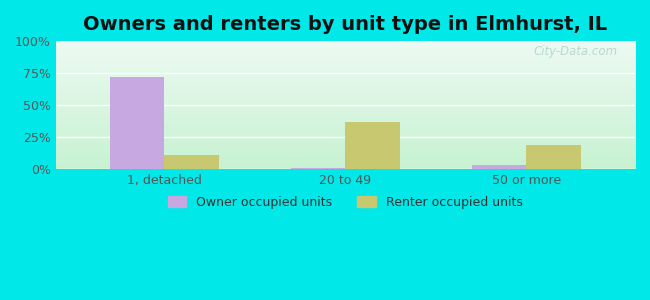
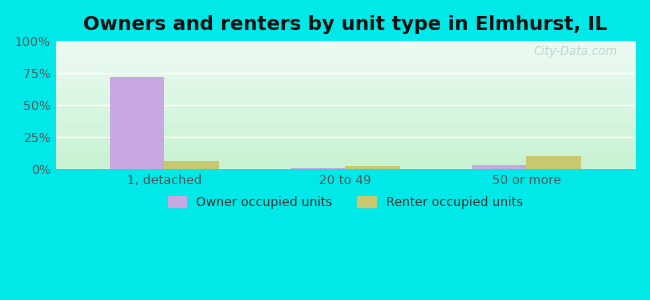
Renter occupied units/1, detached: 11% -> 6%
Renter occupied units/20 to 49: 37% -> 2%
Renter occupied units/50 or more: 19% -> 10%
